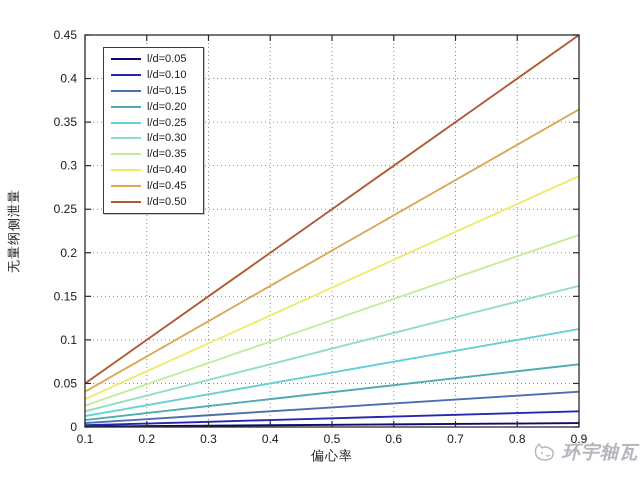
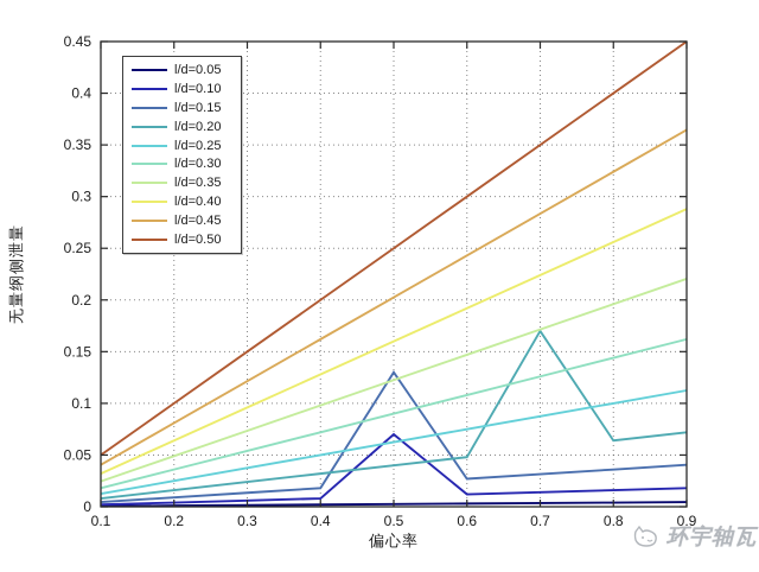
l/d=0.10/0.5: 0.01 -> 0.07
l/d=0.15/0.5: 0.02 -> 0.13
l/d=0.20/0.7: 0.06 -> 0.17
